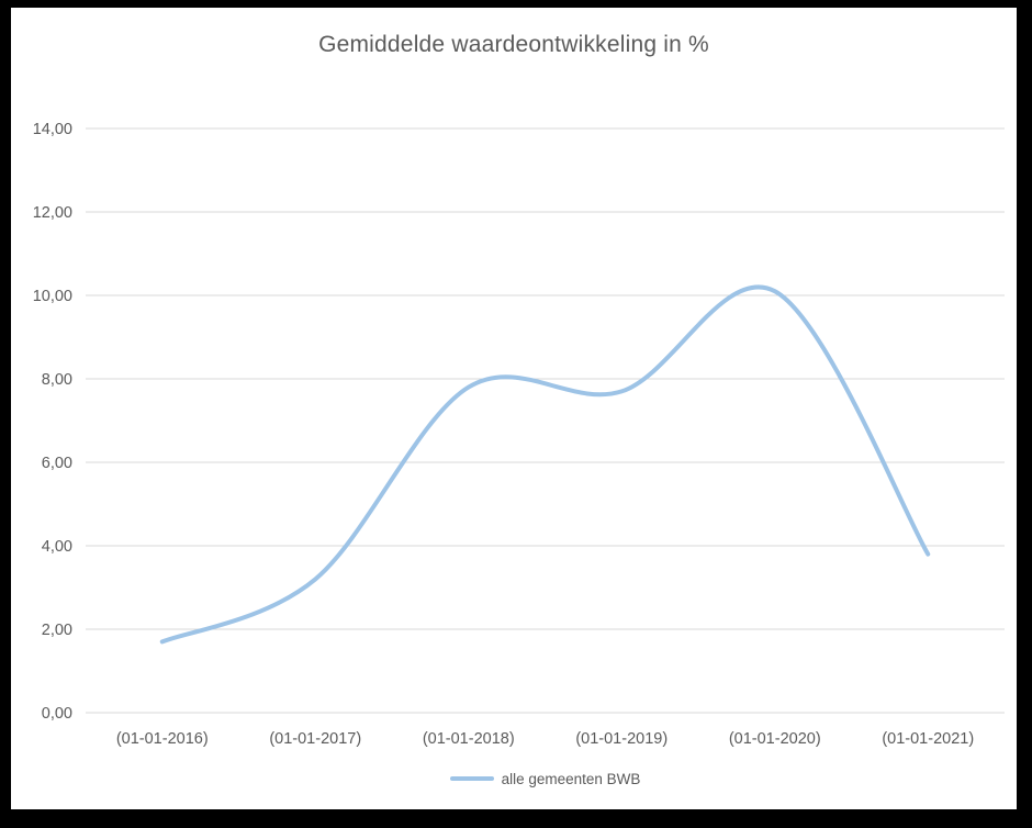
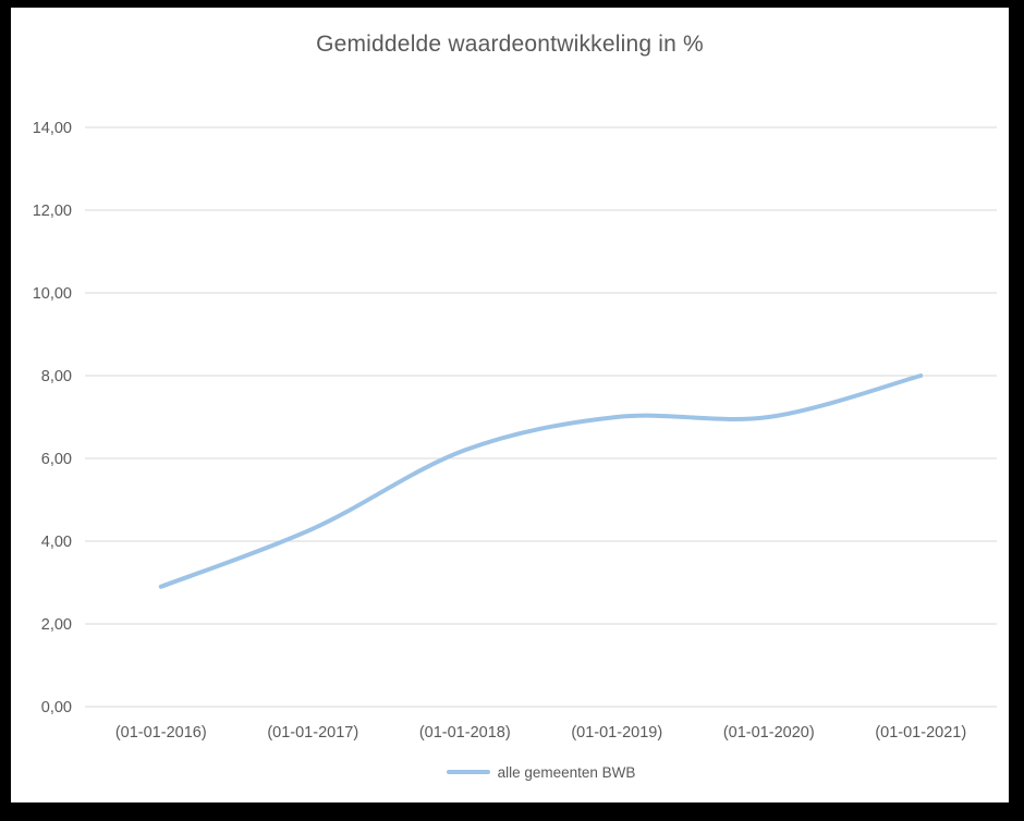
(01-01-2016): 1,7 -> 2,9
(01-01-2017): 3,2 -> 4,3
(01-01-2018): 7,8 -> 6,2
(01-01-2019): 7,7 -> 7,0
(01-01-2020): 10,1 -> 7,0
(01-01-2021): 3,8 -> 8,0
